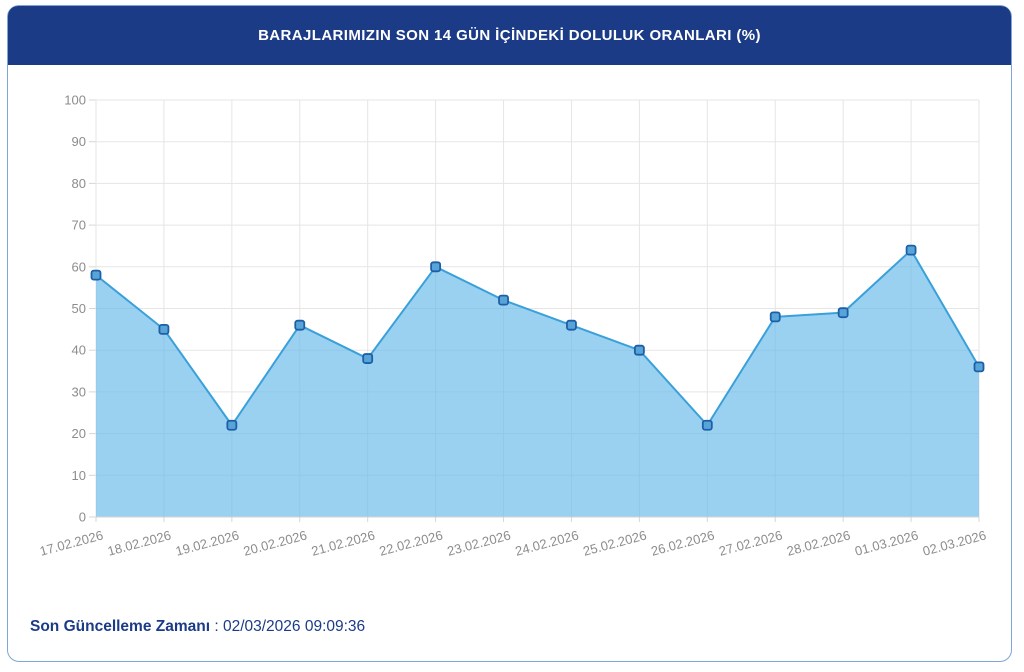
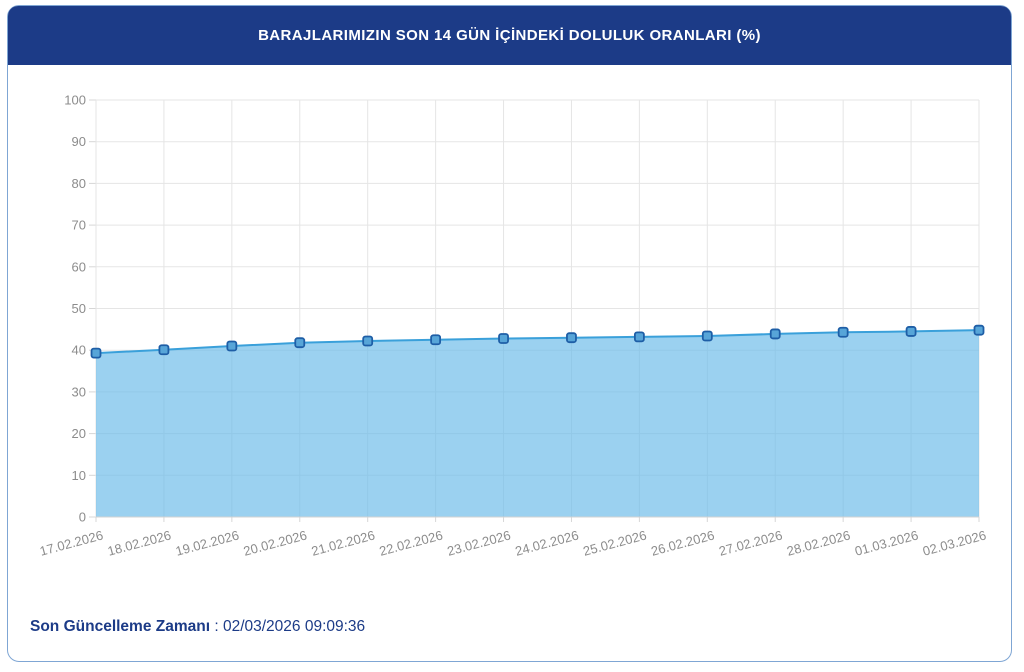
17.02.2026: 58 -> 39
18.02.2026: 45 -> 40
19.02.2026: 22 -> 41
20.02.2026: 46 -> 42
21.02.2026: 38 -> 42
22.02.2026: 60 -> 42
23.02.2026: 52 -> 43
24.02.2026: 46 -> 43
25.02.2026: 40 -> 43
26.02.2026: 22 -> 43
27.02.2026: 48 -> 44
28.02.2026: 49 -> 44
01.03.2026: 64 -> 44
02.03.2026: 36 -> 45
